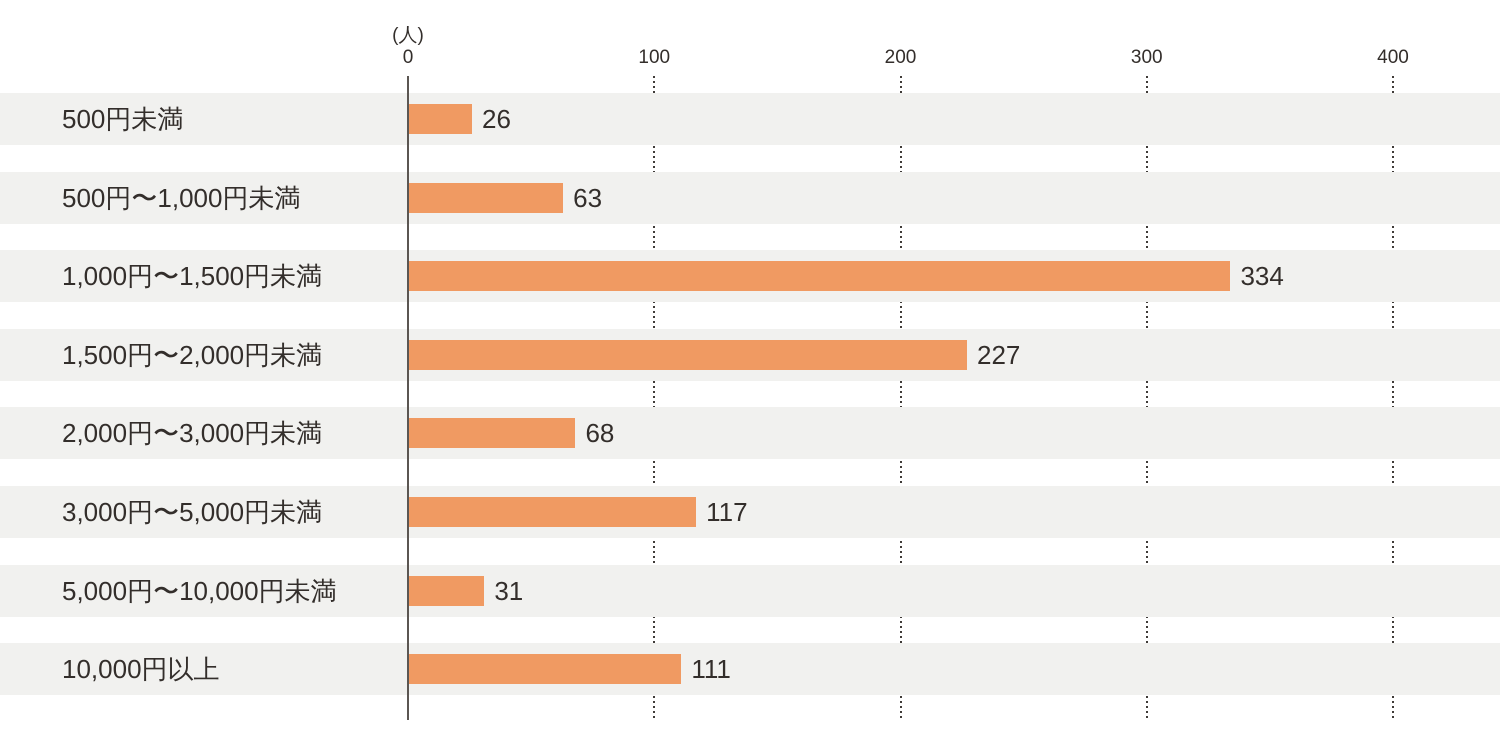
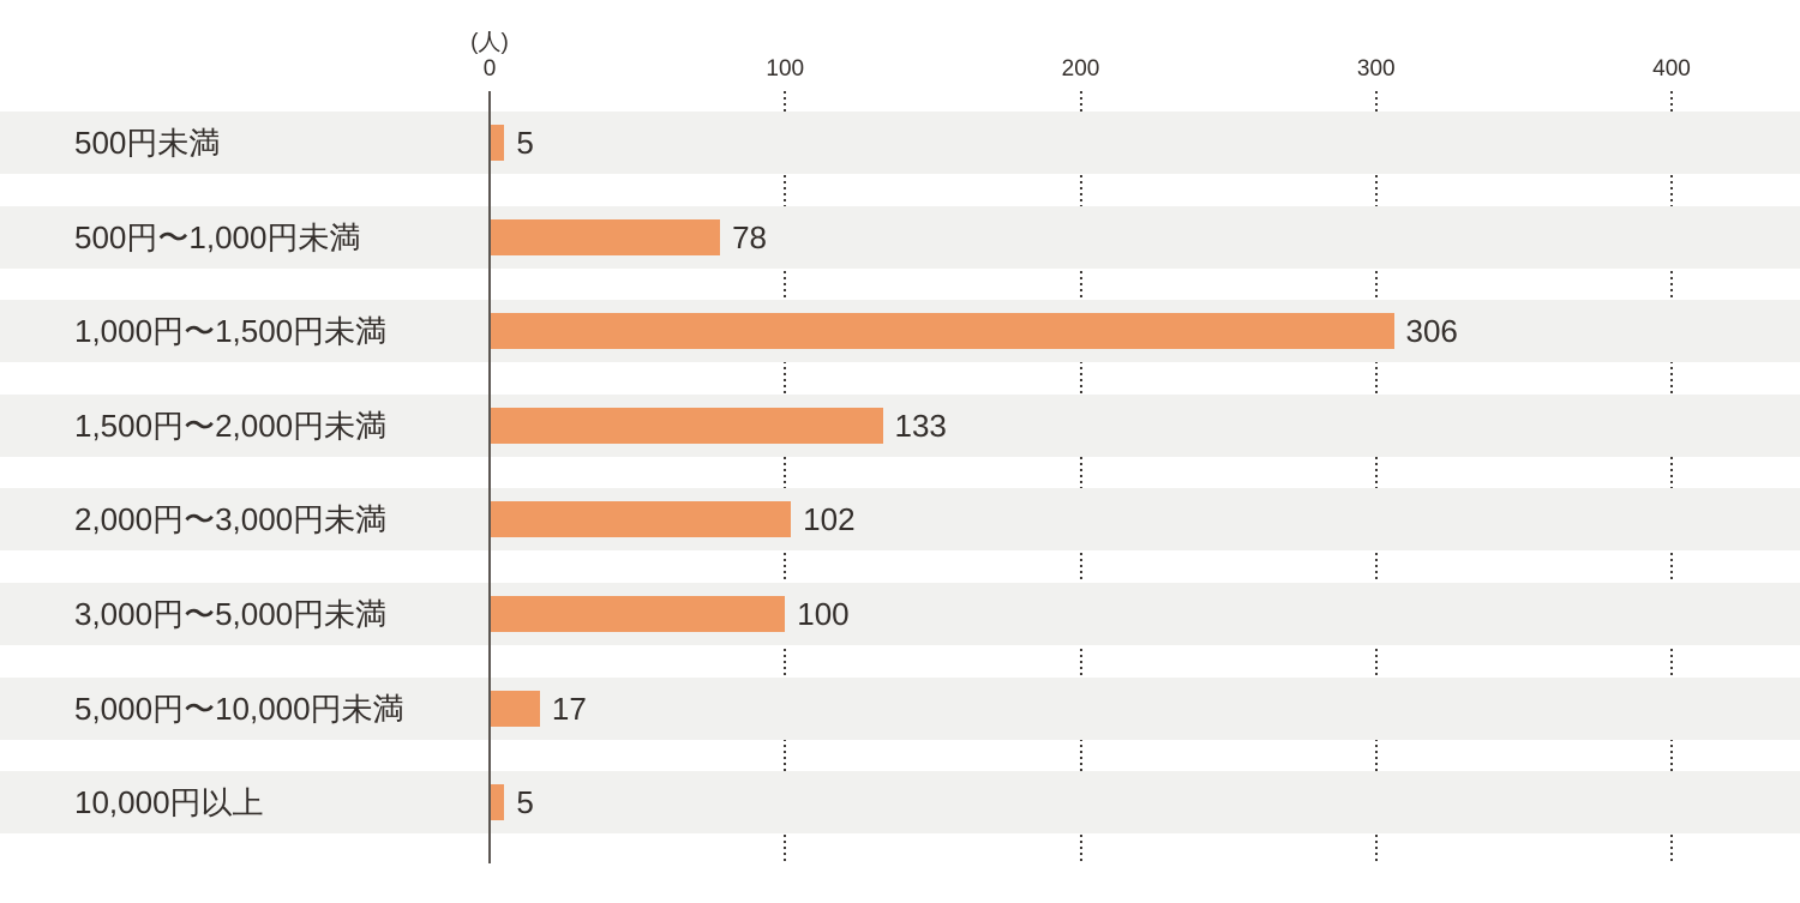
500円未満: 26 -> 5
500円〜1,000円未満: 63 -> 78
1,000円〜1,500円未満: 334 -> 306
1,500円〜2,000円未満: 227 -> 133
2,000円〜3,000円未満: 68 -> 102
3,000円〜5,000円未満: 117 -> 100
5,000円〜10,000円未満: 31 -> 17
10,000円以上: 111 -> 5
